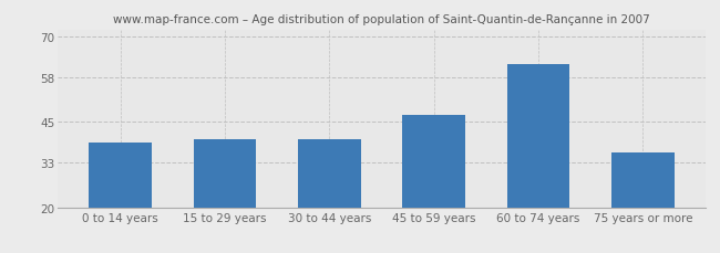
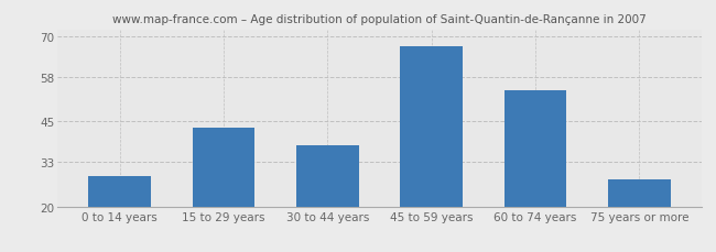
0 to 14 years: 39 -> 29
15 to 29 years: 40 -> 43
30 to 44 years: 40 -> 38
45 to 59 years: 47 -> 67
60 to 74 years: 62 -> 54
75 years or more: 36 -> 28
